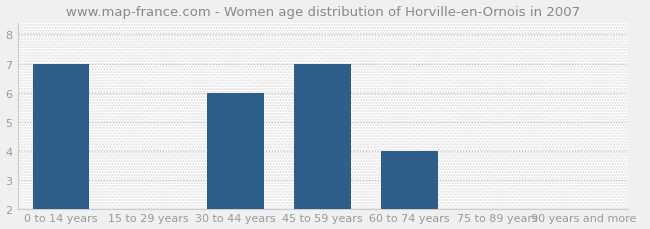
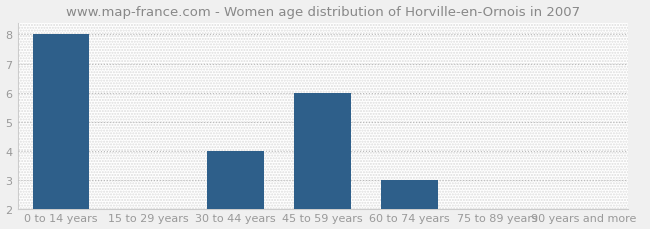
0 to 14 years: 7 -> 8
30 to 44 years: 6 -> 4
45 to 59 years: 7 -> 6
60 to 74 years: 4 -> 3
